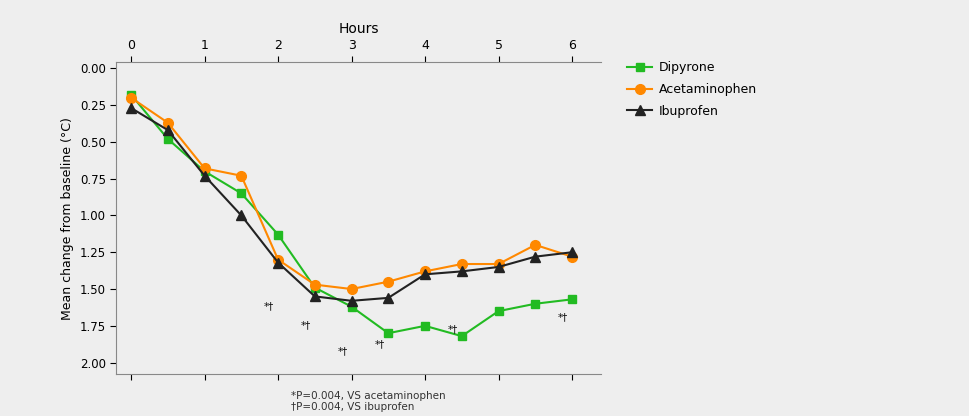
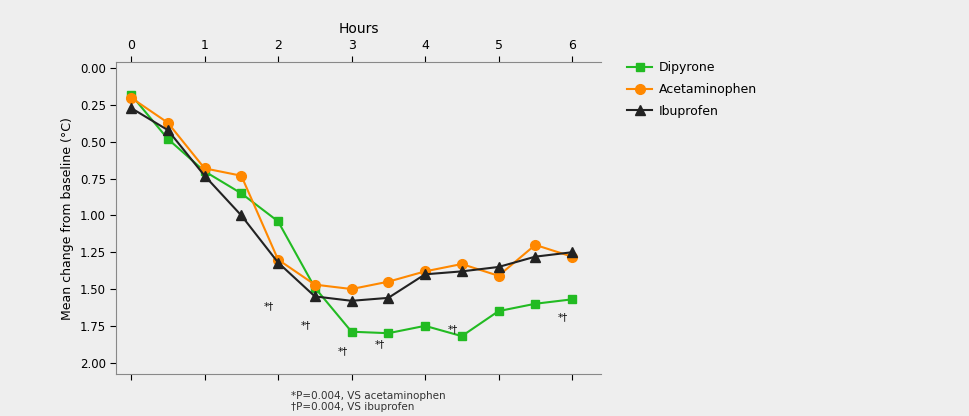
Dipyrone/2: 1.13 -> 1.04
Dipyrone/3: 1.62 -> 1.79
Acetaminophen/5: 1.33 -> 1.41
